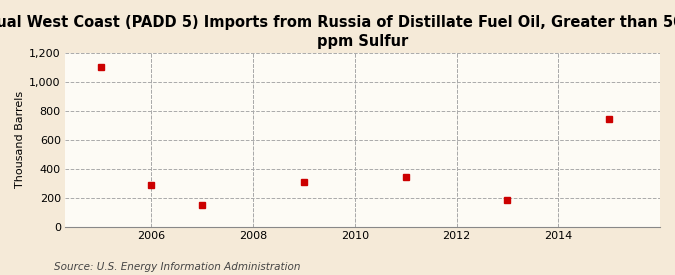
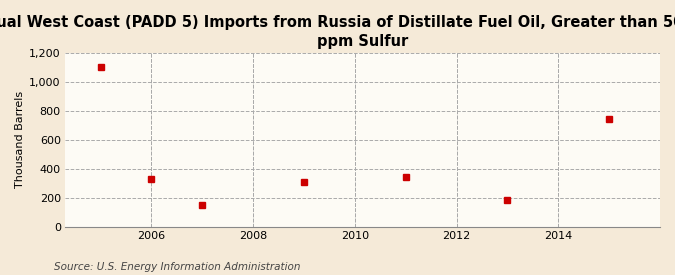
2006: 290 -> 330
